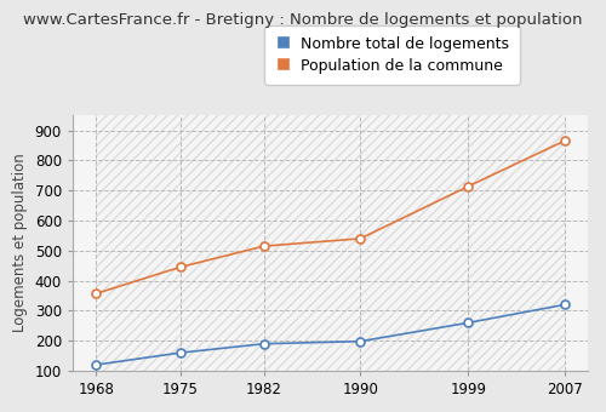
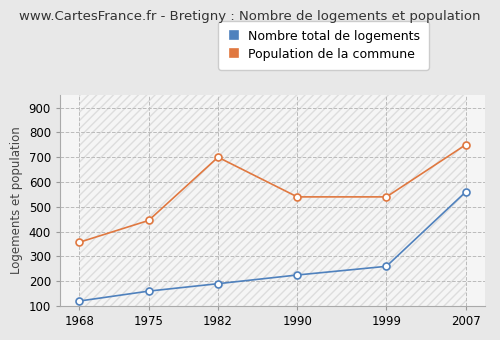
Population de la commune/1982: 515 -> 700
Nombre total de logements/1990: 198 -> 225
Population de la commune/1999: 714 -> 540
Nombre total de logements/2007: 320 -> 560
Population de la commune/2007: 865 -> 750
